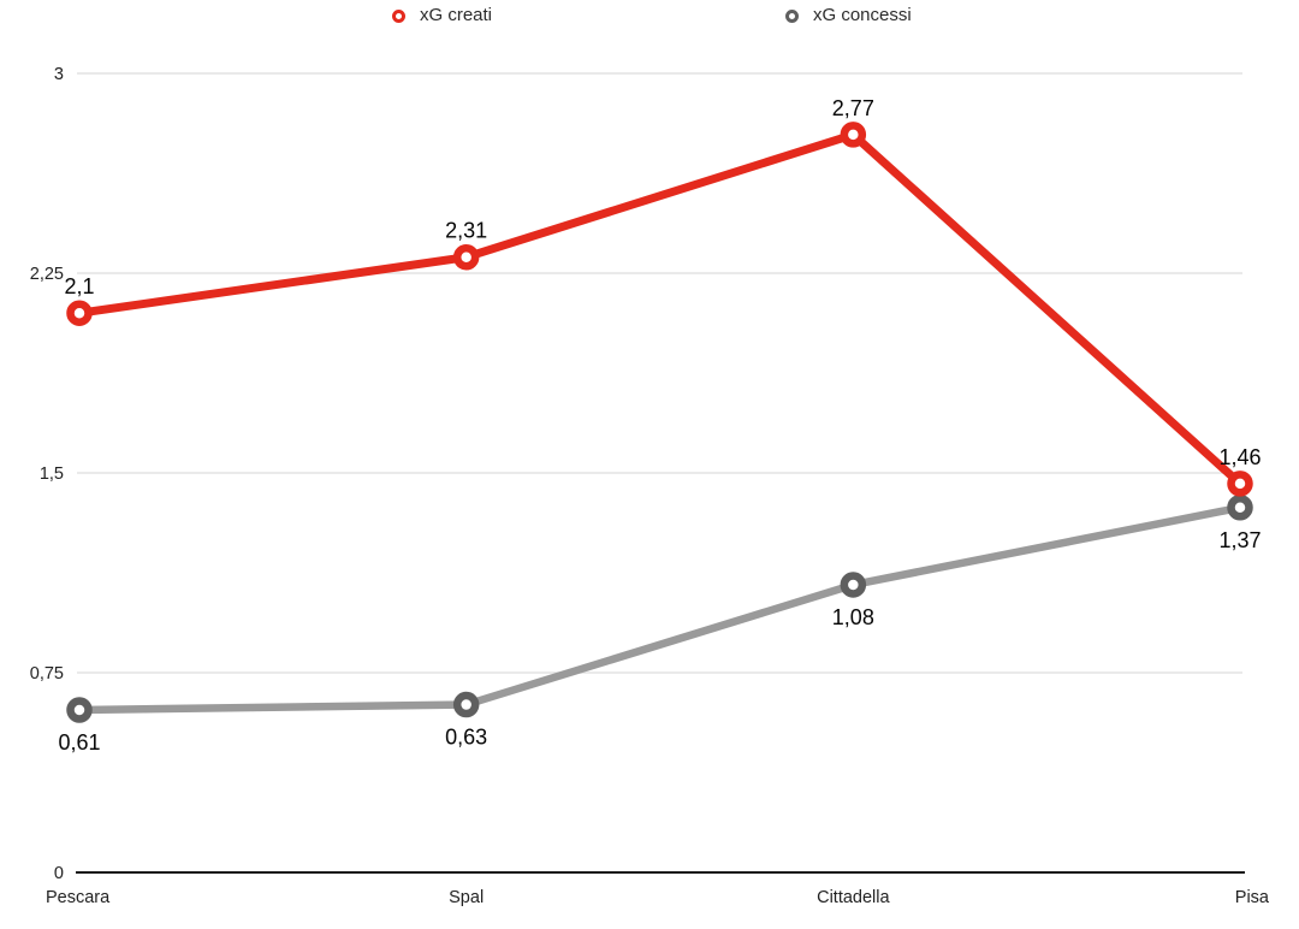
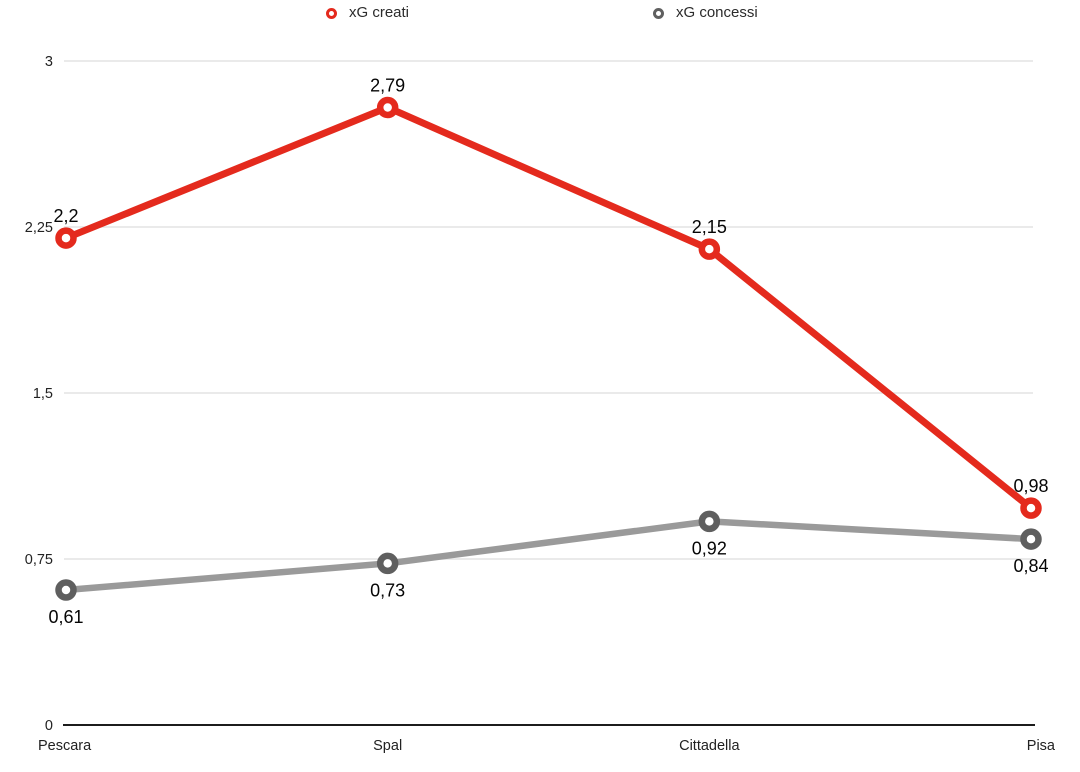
xG creati/Pescara: 2,1 -> 2,2
xG creati/Spal: 2,31 -> 2,79
xG concessi/Spal: 0,63 -> 0,73
xG creati/Cittadella: 2,77 -> 2,15
xG concessi/Cittadella: 1,08 -> 0,92
xG creati/Pisa: 1,46 -> 0,98
xG concessi/Pisa: 1,37 -> 0,84
